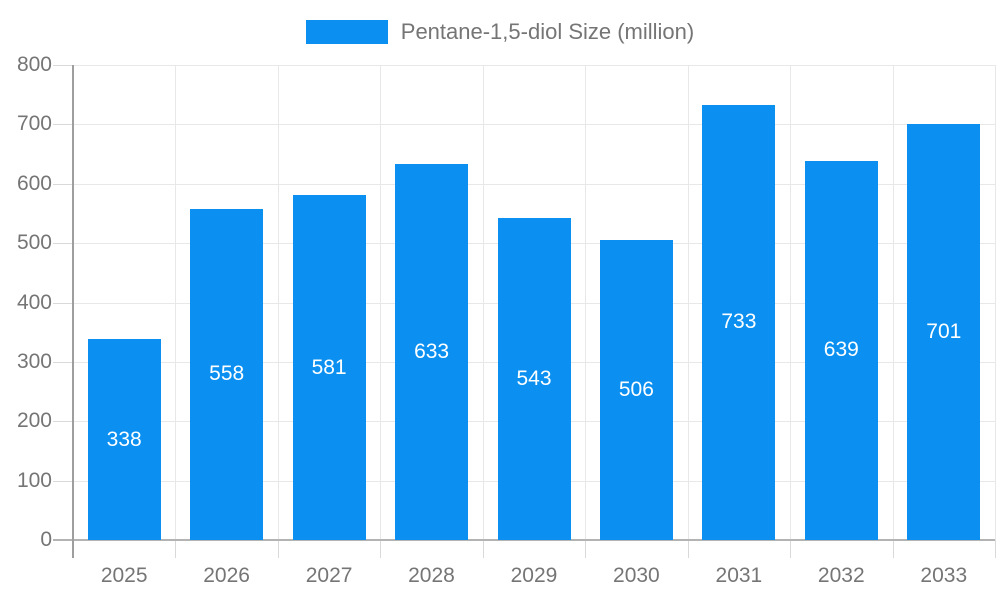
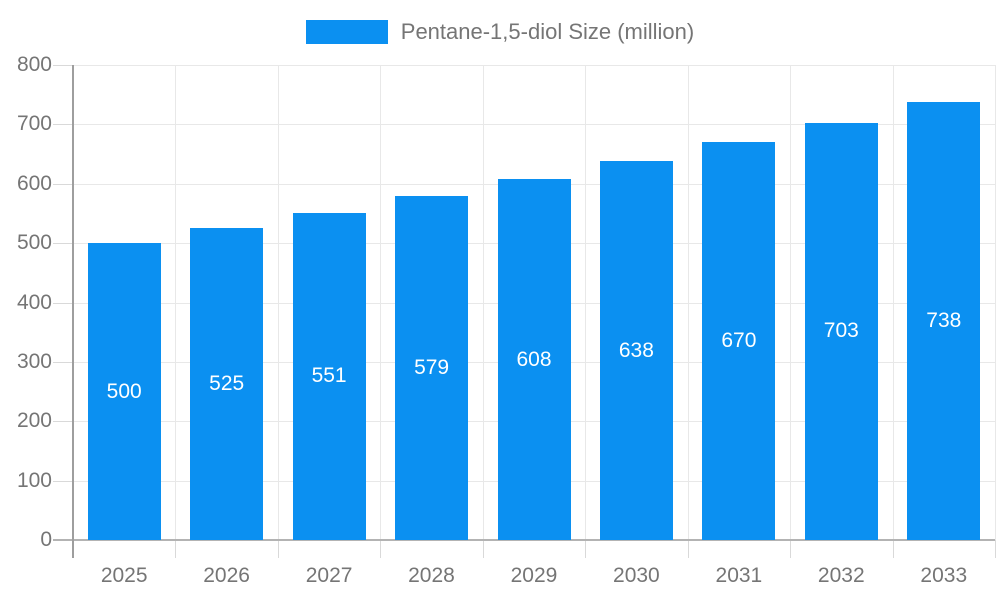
2025: 338 -> 500
2026: 558 -> 525
2027: 581 -> 551
2028: 633 -> 579
2029: 543 -> 608
2030: 506 -> 638
2031: 733 -> 670
2032: 639 -> 703
2033: 701 -> 738
